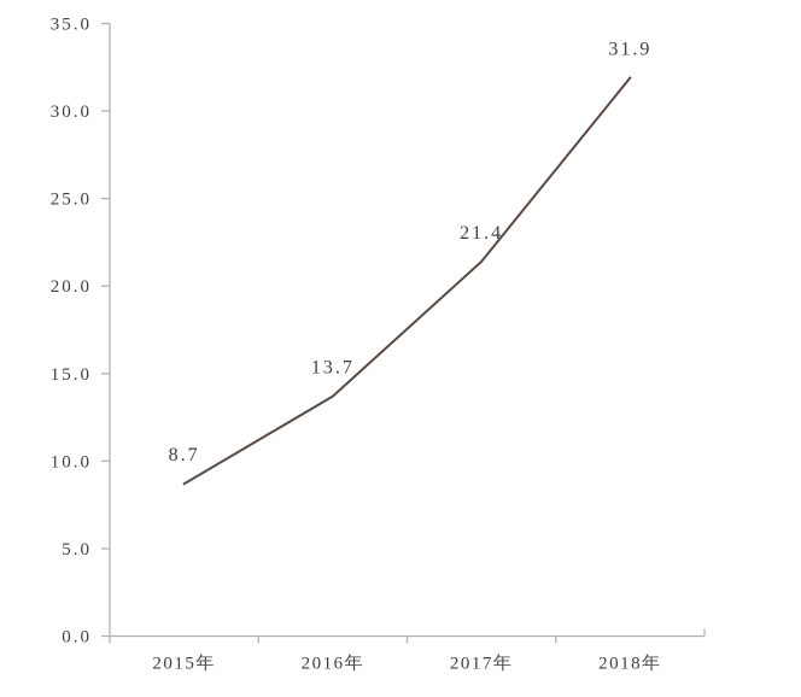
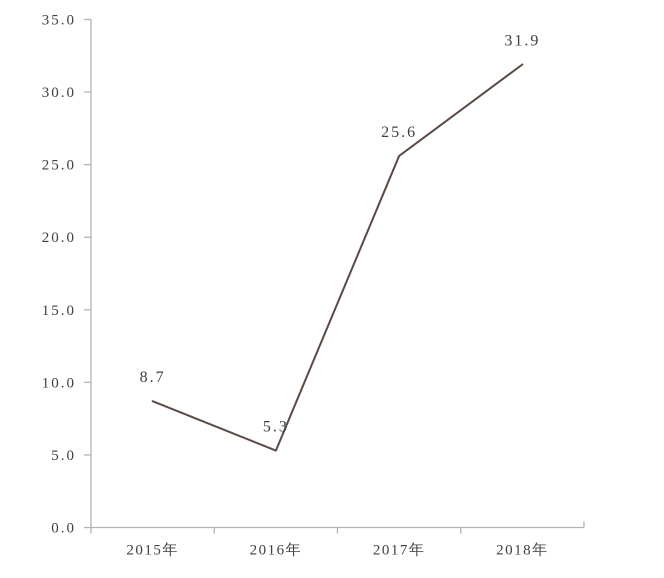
2016年: 13.7 -> 5.3
2017年: 21.4 -> 25.6
